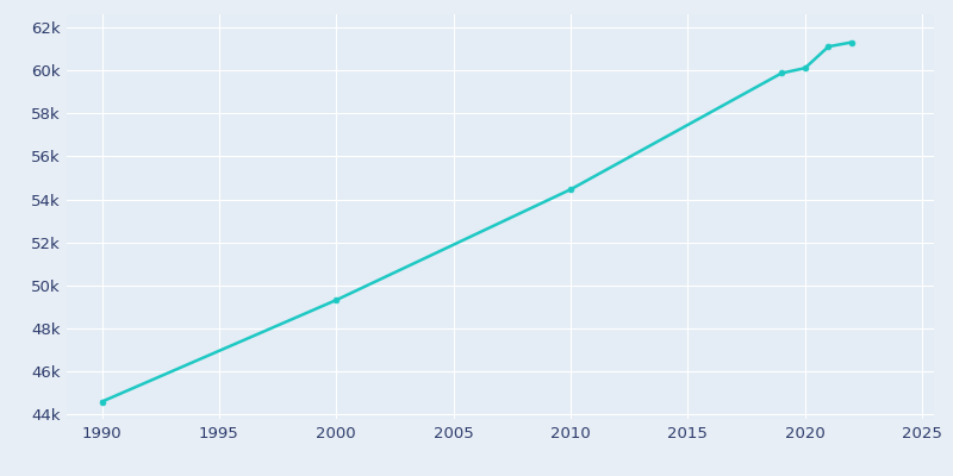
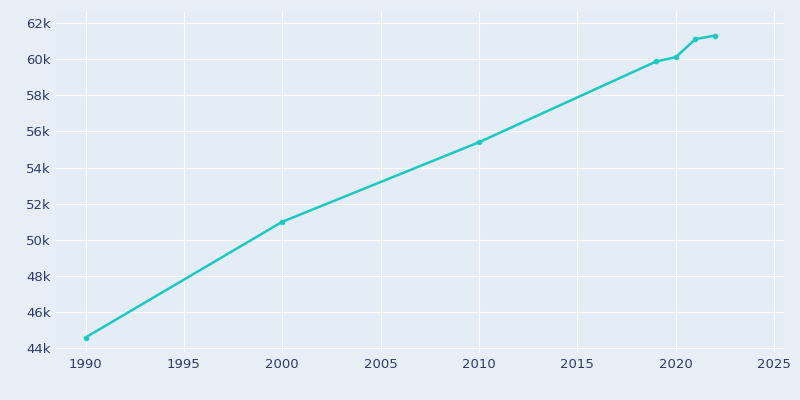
2000: 49.3k -> 51.0k
2010: 54.5k -> 55.4k
